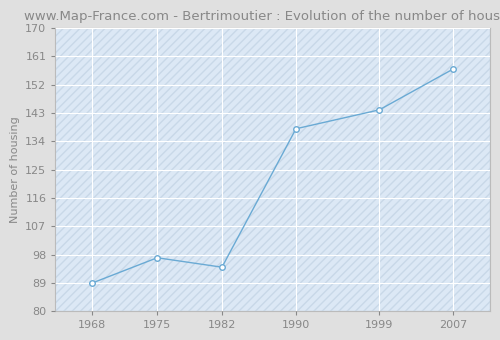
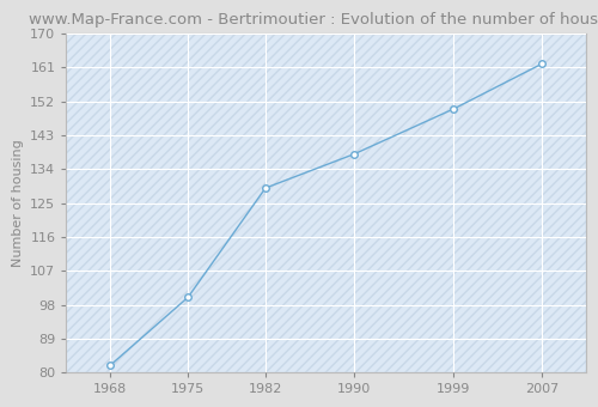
1968: 89 -> 82
1975: 97 -> 100
1982: 94 -> 129
1999: 144 -> 150
2007: 157 -> 162
